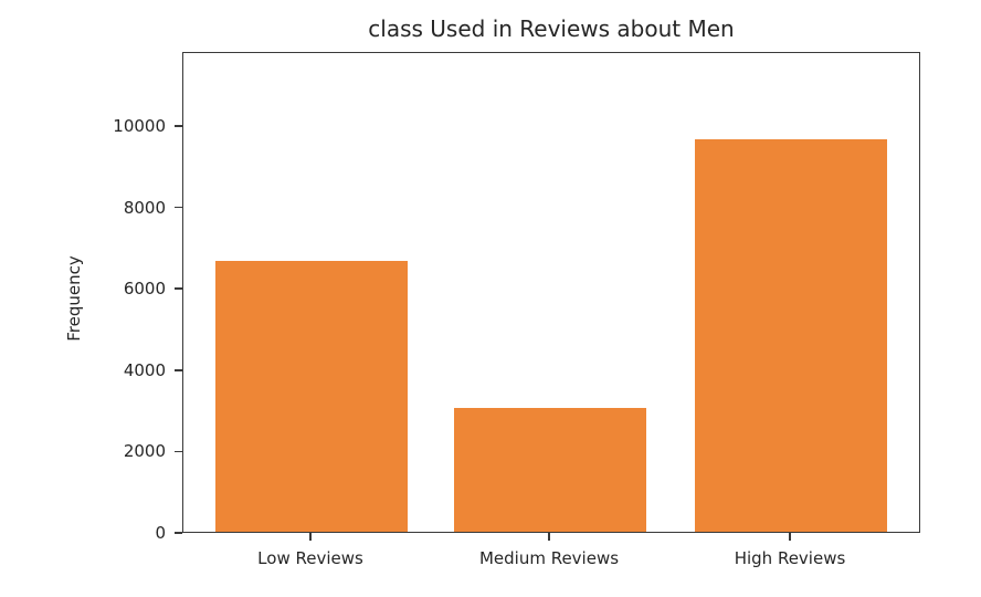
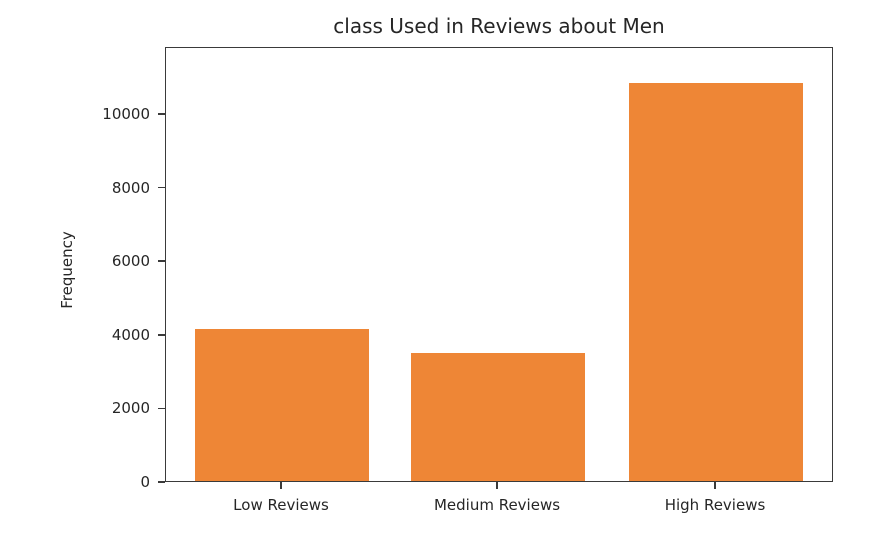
Low Reviews: 6700 -> 4200
Medium Reviews: 3100 -> 3500
High Reviews: 9700 -> 10900
